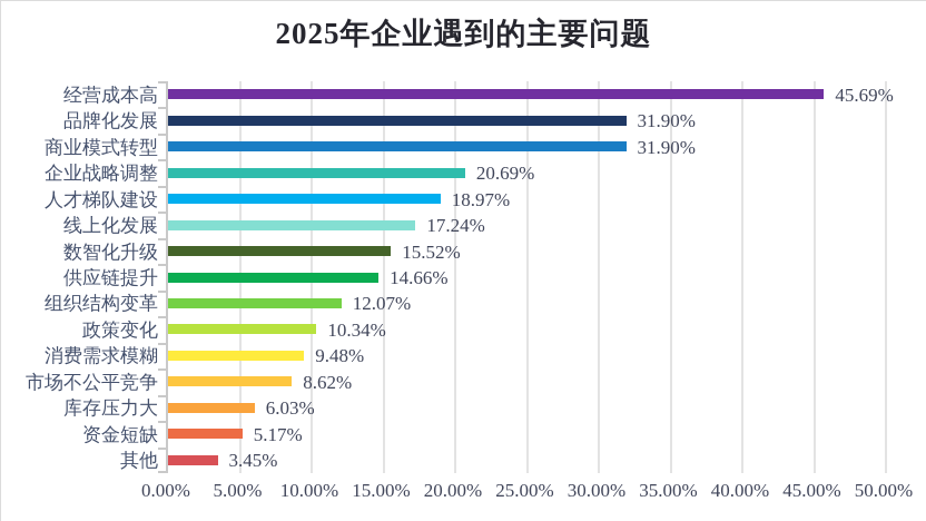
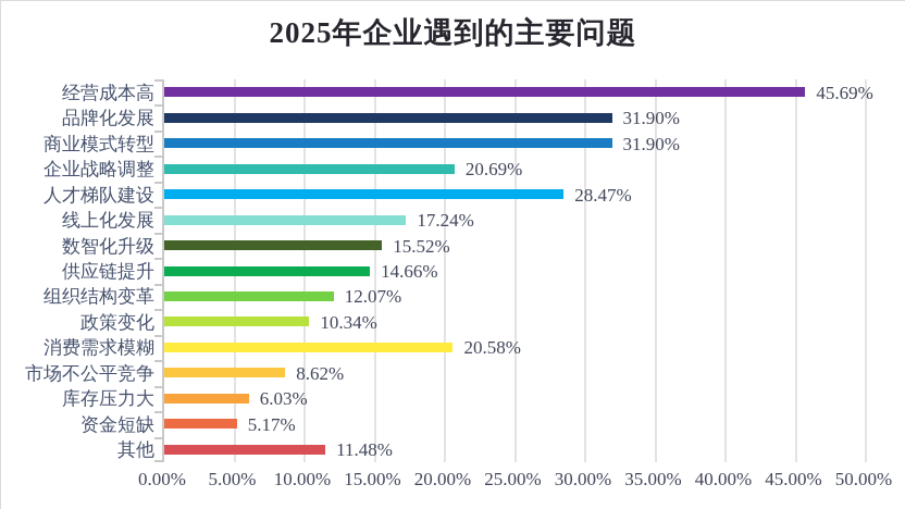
人才梯队建设: 18.97% -> 28.47%
消费需求模糊: 9.48% -> 20.58%
其他: 3.45% -> 11.48%
